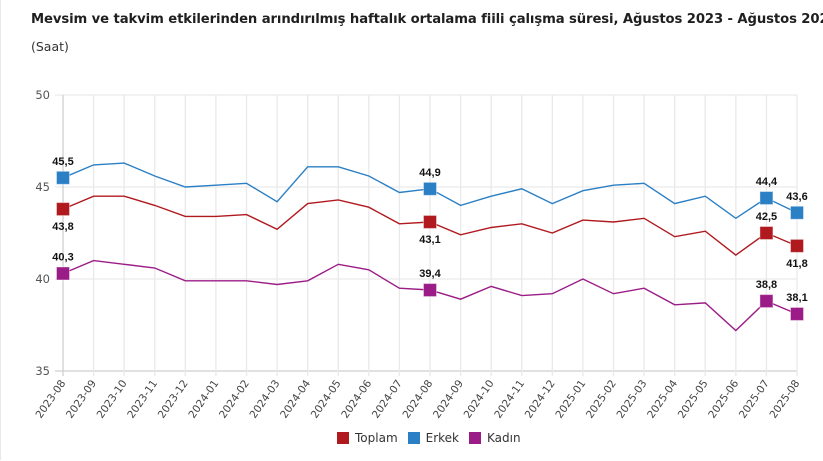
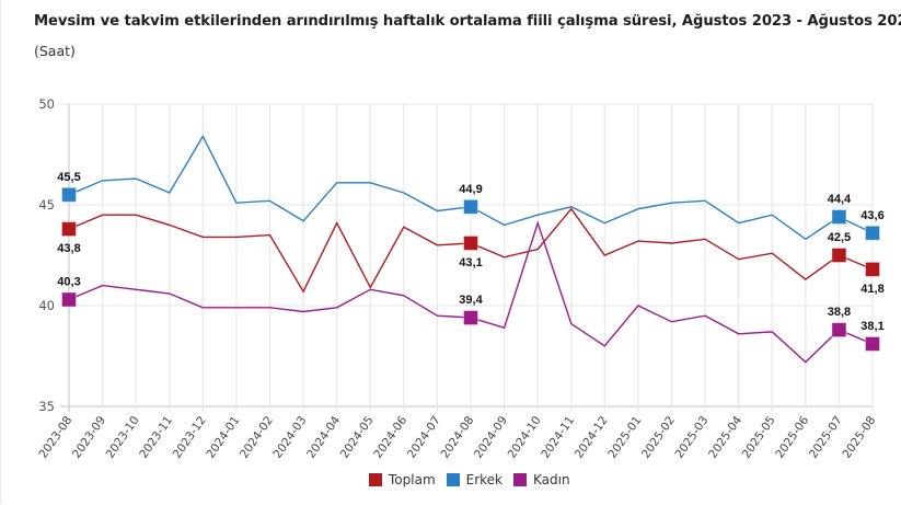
Erkek/2023-12: 45.0 -> 48.4
Toplam/2024-03: 42.7 -> 40.7
Toplam/2024-05: 44.3 -> 40.9
Kadın/2024-10: 39.6 -> 44.1
Toplam/2024-11: 43.0 -> 44.8
Kadın/2024-12: 39.2 -> 38.0
